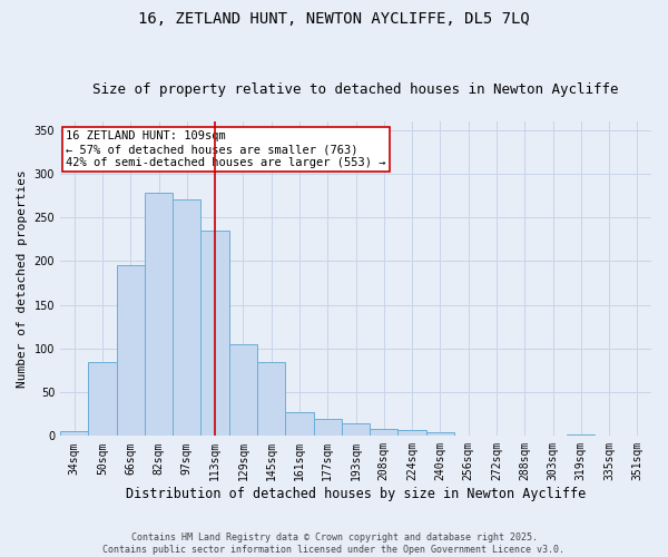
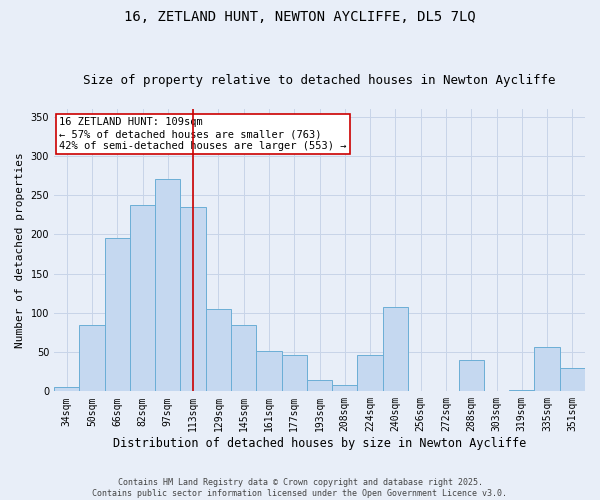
82sqm: 278 -> 238
161sqm: 27 -> 52
177sqm: 19 -> 46
224sqm: 7 -> 46
240sqm: 4 -> 108
288sqm: 1 -> 40
335sqm: 1 -> 56
351sqm: 1 -> 30
